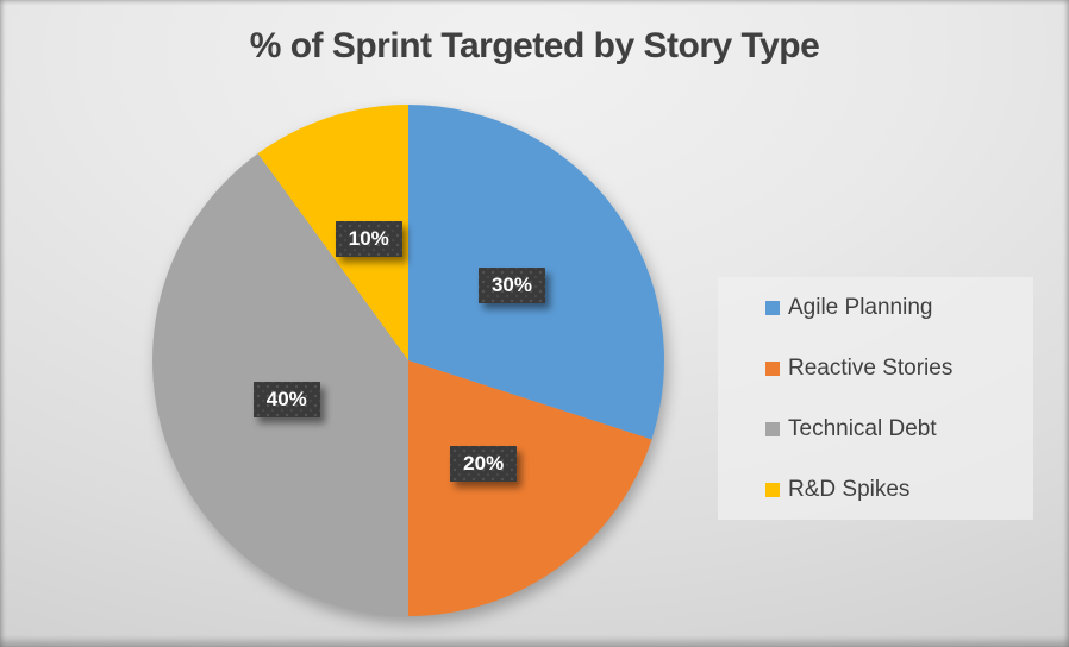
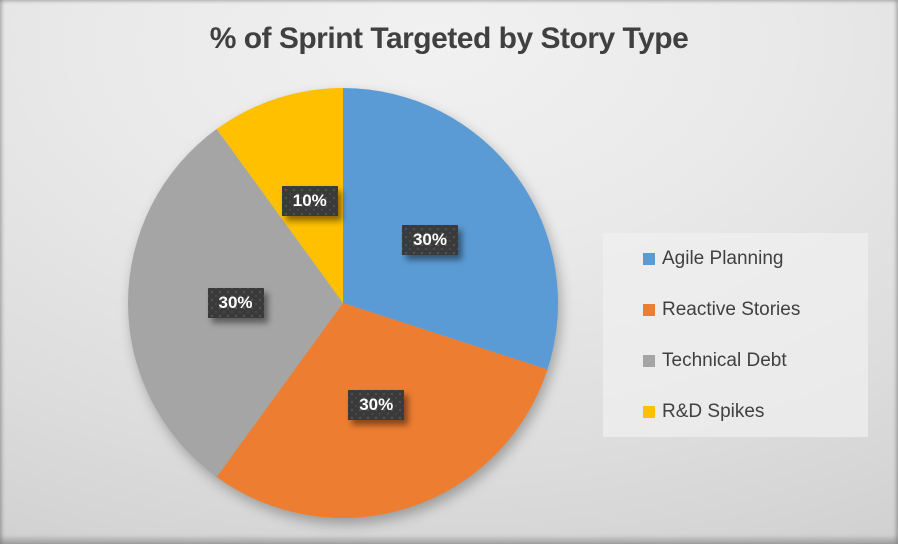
Reactive Stories: 20% -> 30%
Technical Debt: 40% -> 30%
